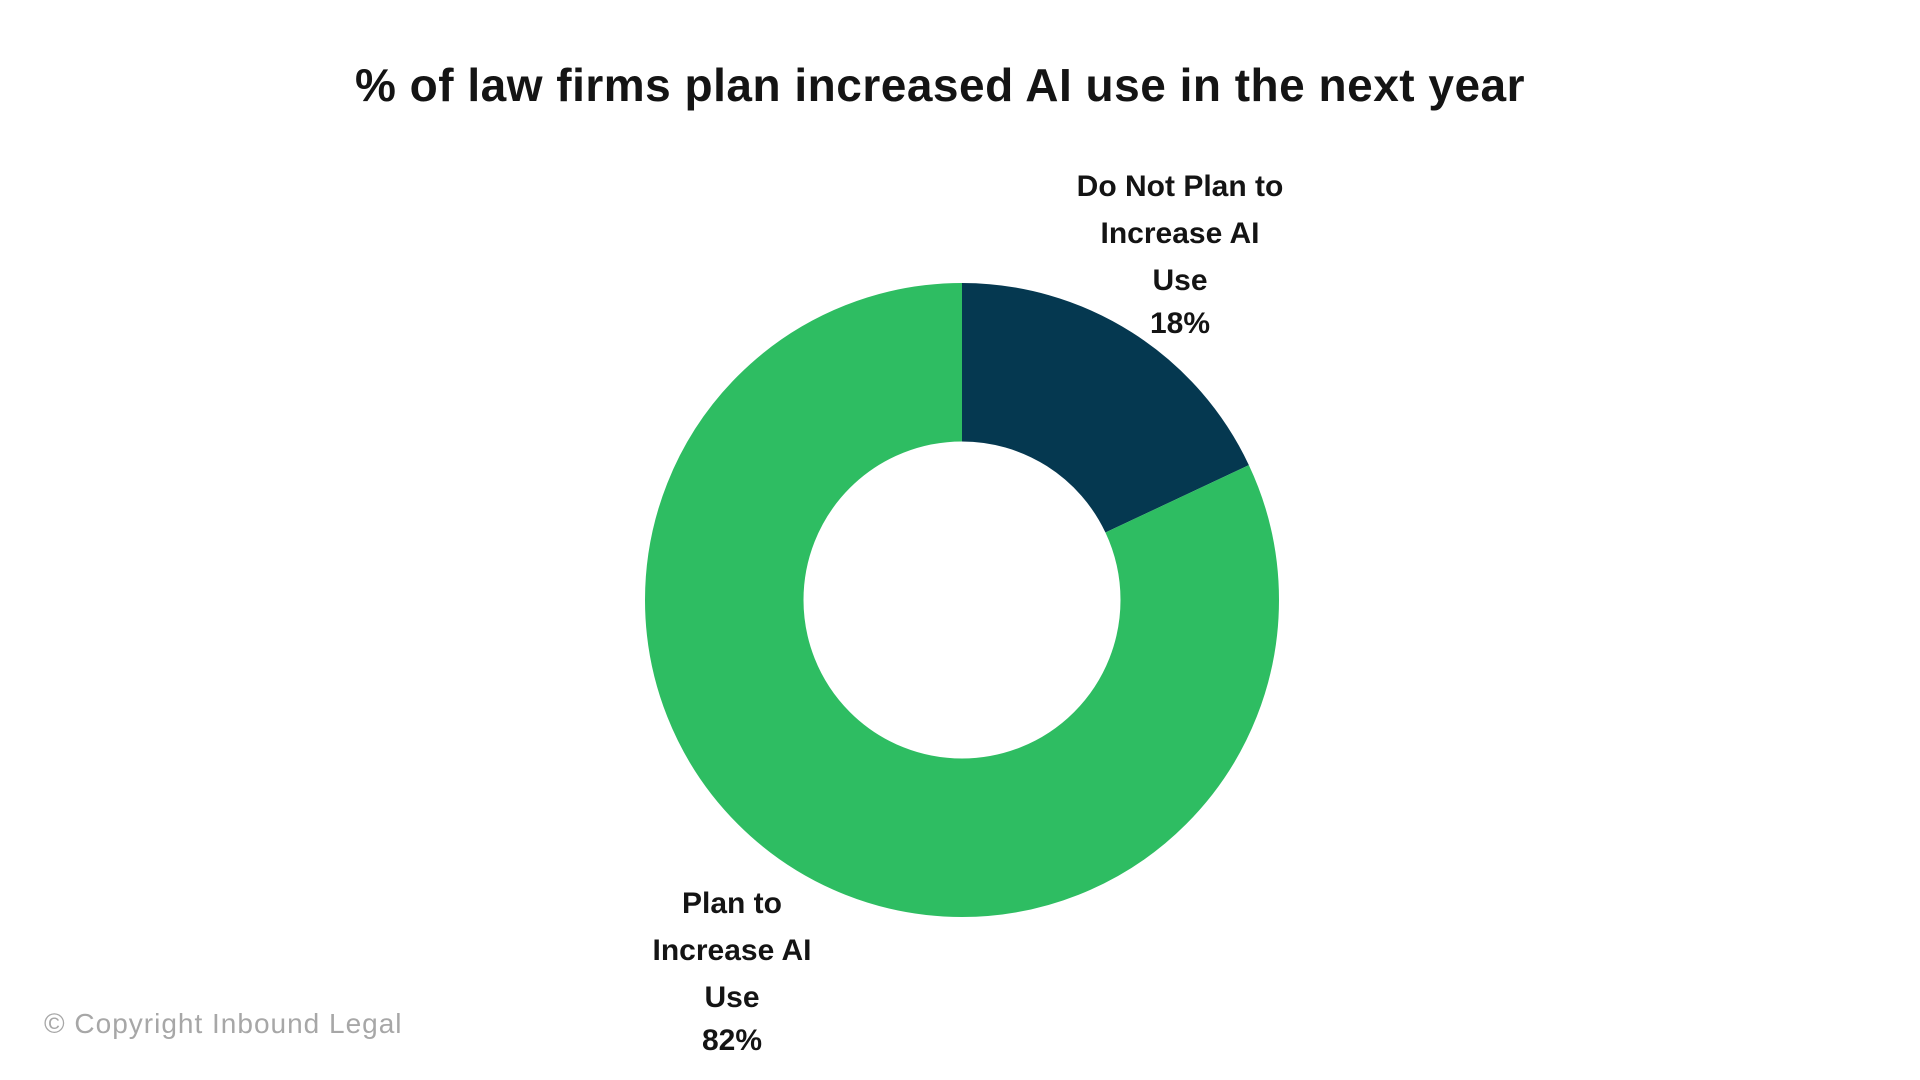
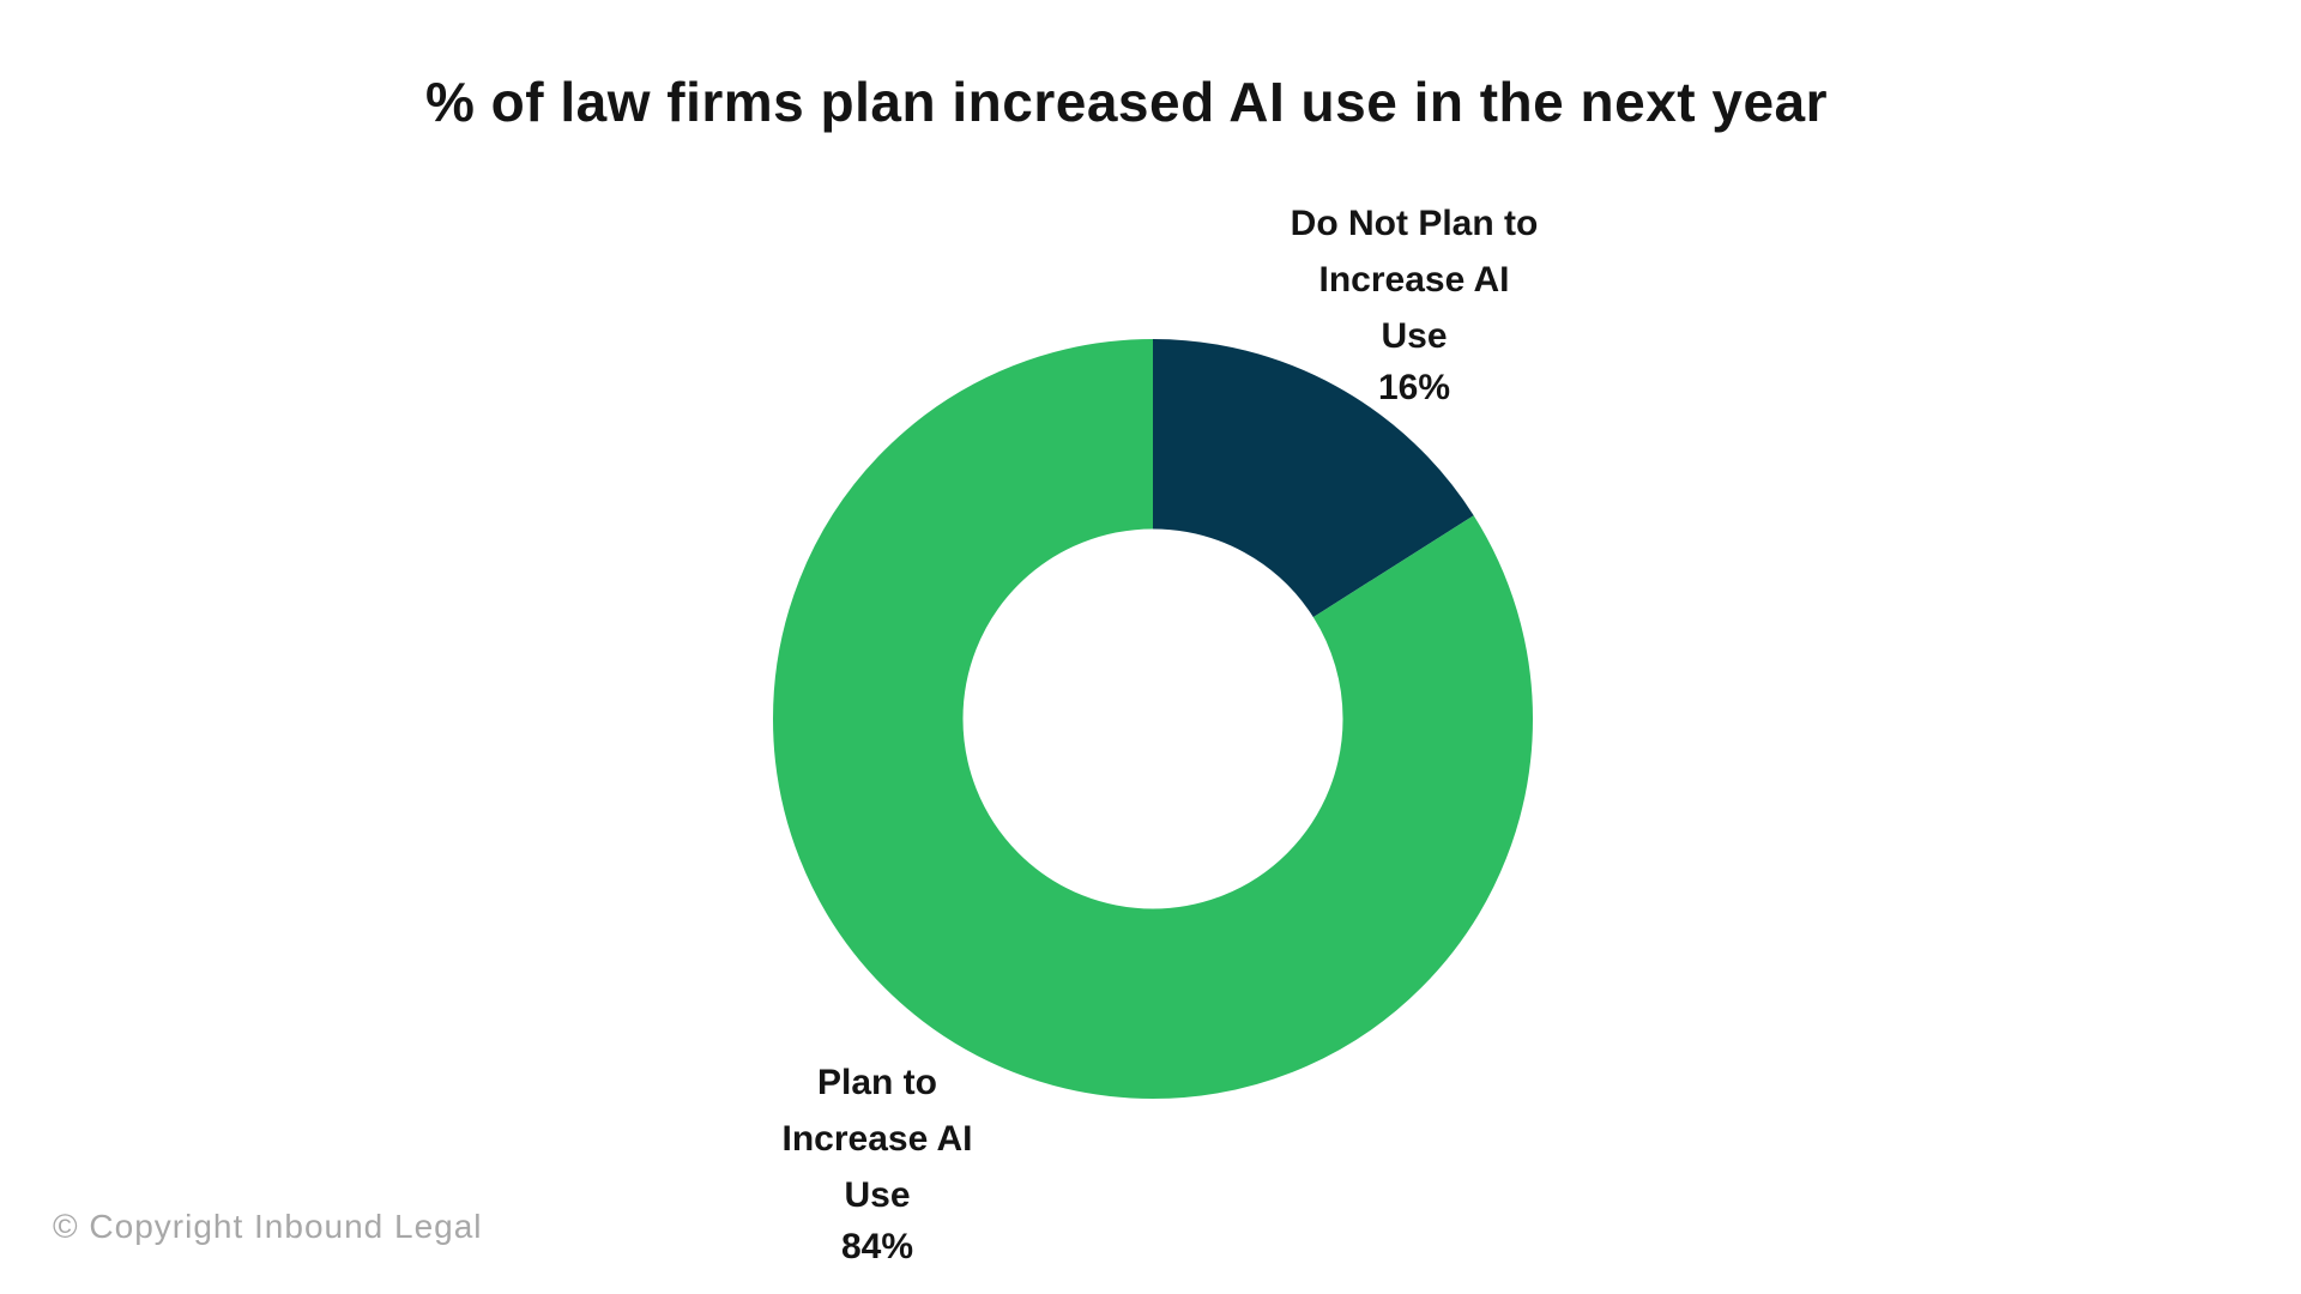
Do Not Plan to Increase AI Use: 18% -> 16%
Plan to Increase AI Use: 82% -> 84%
